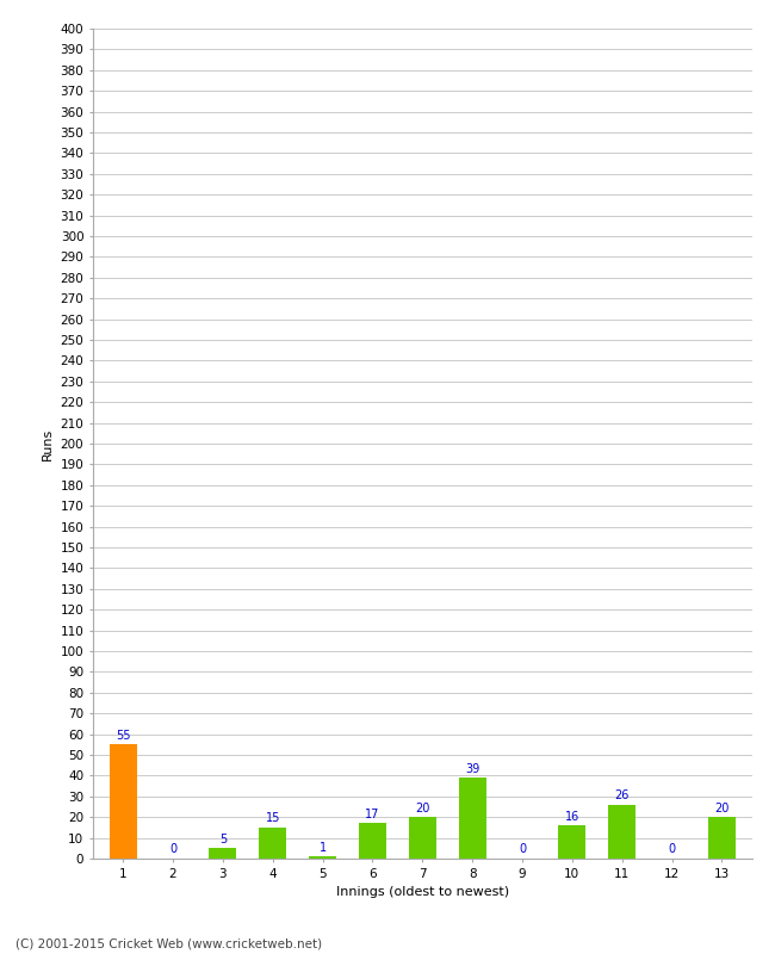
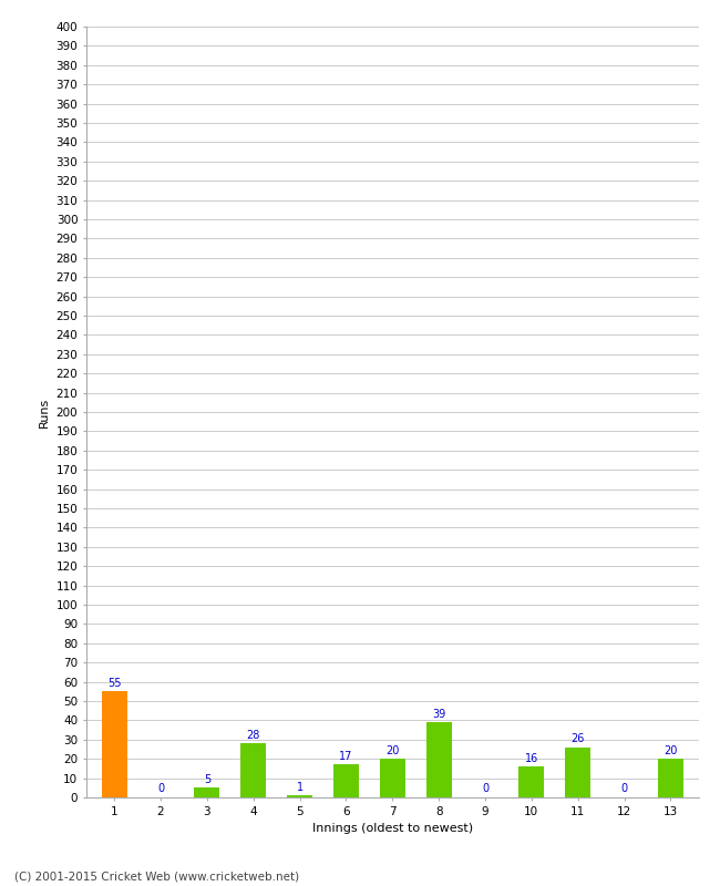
4: 15 -> 28
